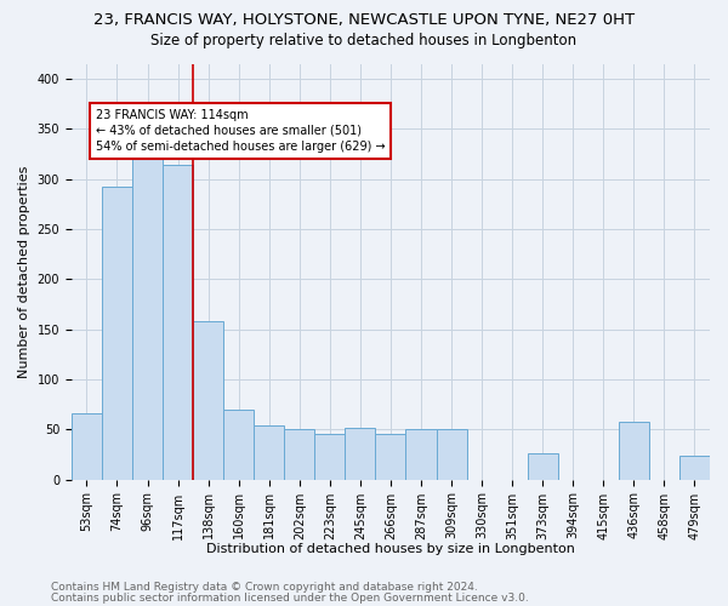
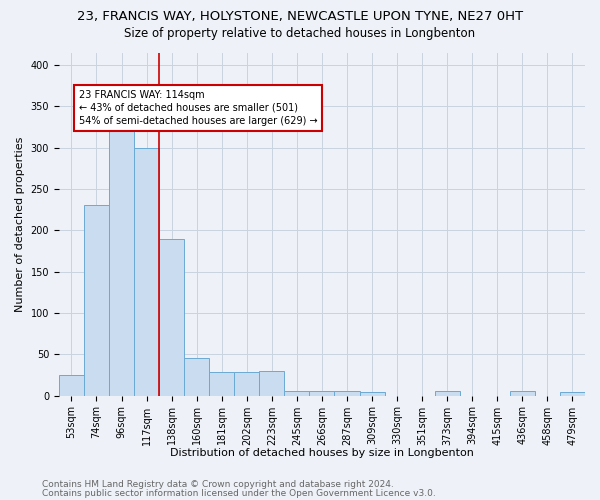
53sqm: 66 -> 25
74sqm: 292 -> 230
117sqm: 314 -> 300
138sqm: 158 -> 190
160sqm: 70 -> 45
181sqm: 54 -> 28
202sqm: 50 -> 28
223sqm: 46 -> 30
245sqm: 52 -> 5
266sqm: 46 -> 5
287sqm: 50 -> 5
309sqm: 50 -> 4
373sqm: 26 -> 5
436sqm: 58 -> 5
479sqm: 24 -> 4
